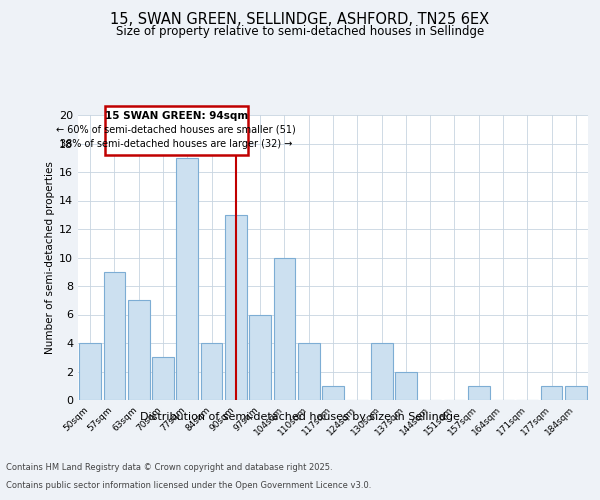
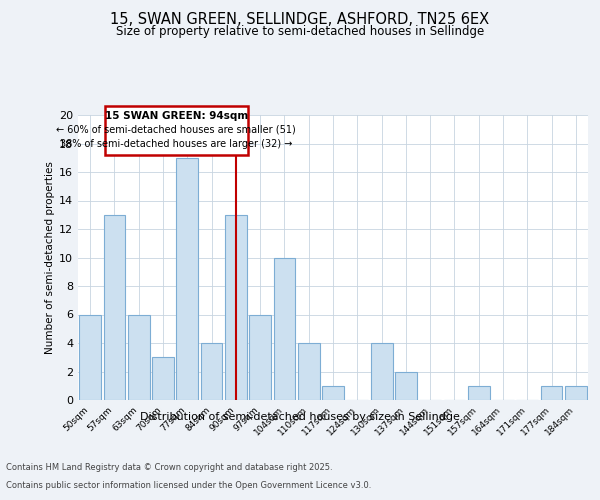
50sqm: 4 -> 6
57sqm: 9 -> 13
63sqm: 7 -> 6
